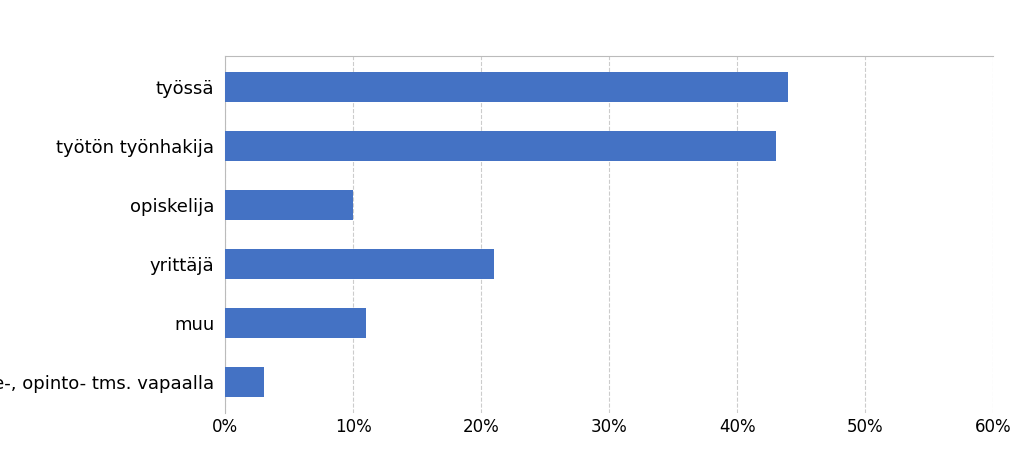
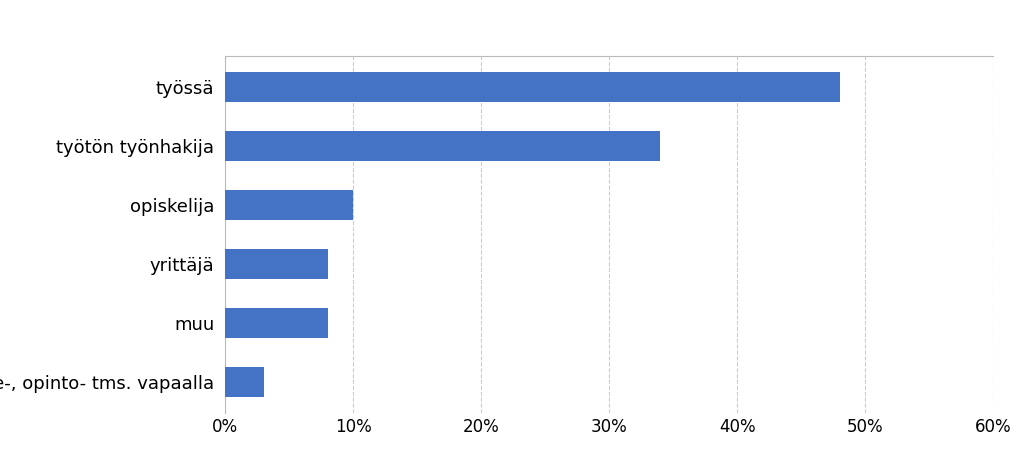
työssä: 44% -> 48%
työtön työnhakija: 43% -> 34%
yrittäjä: 21% -> 8%
muu: 11% -> 8%
